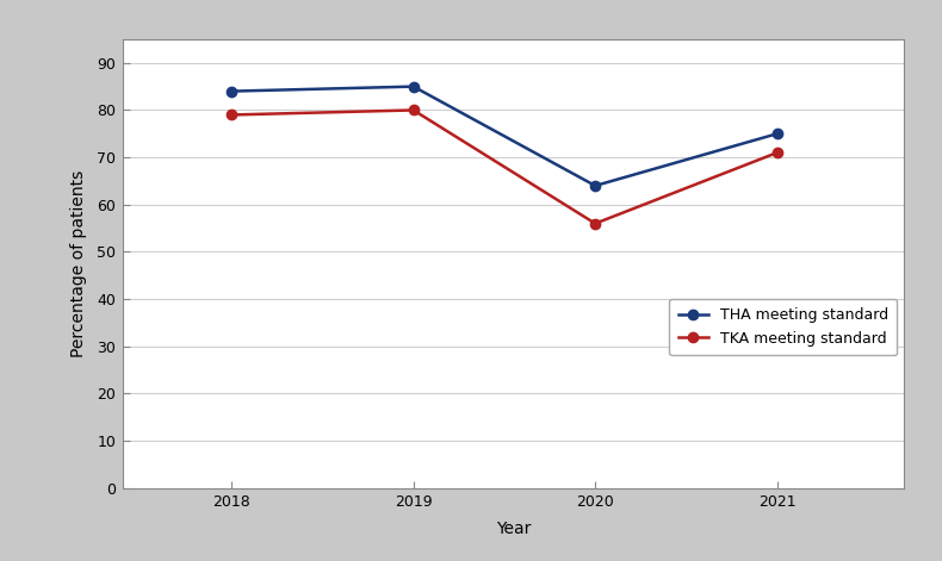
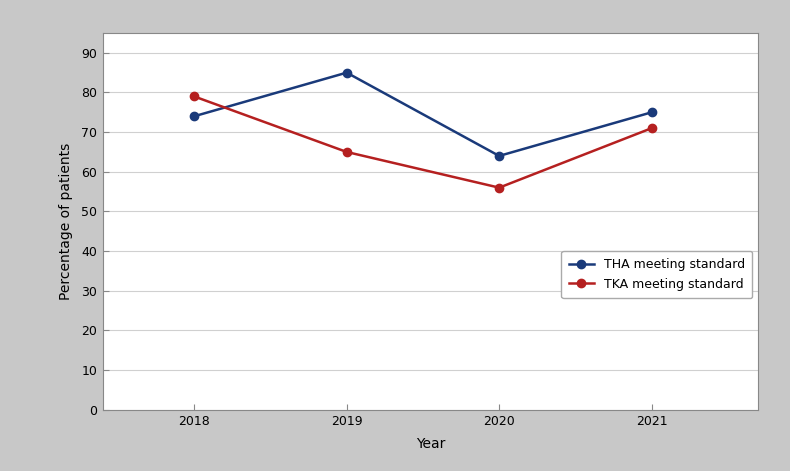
THA meeting standard/2018: 84 -> 74
TKA meeting standard/2019: 80 -> 65
